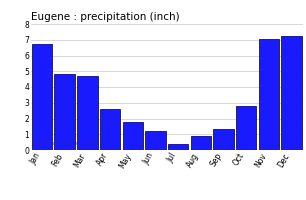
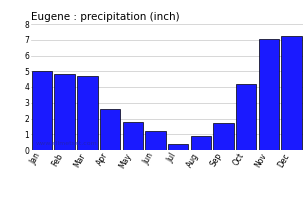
Jan: 6.7 -> 5.0
Sep: 1.4 -> 1.7
Oct: 2.8 -> 4.2
